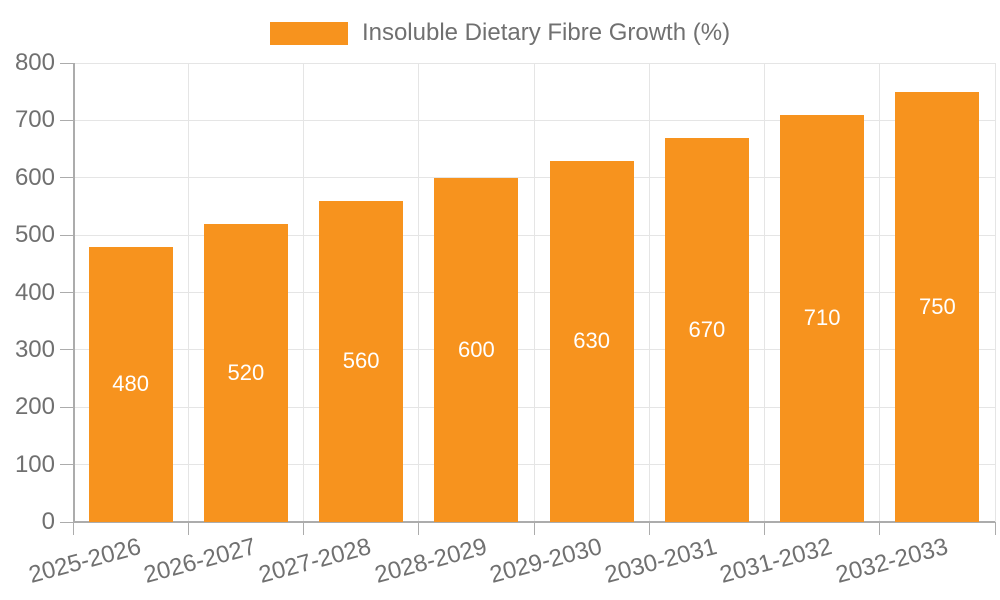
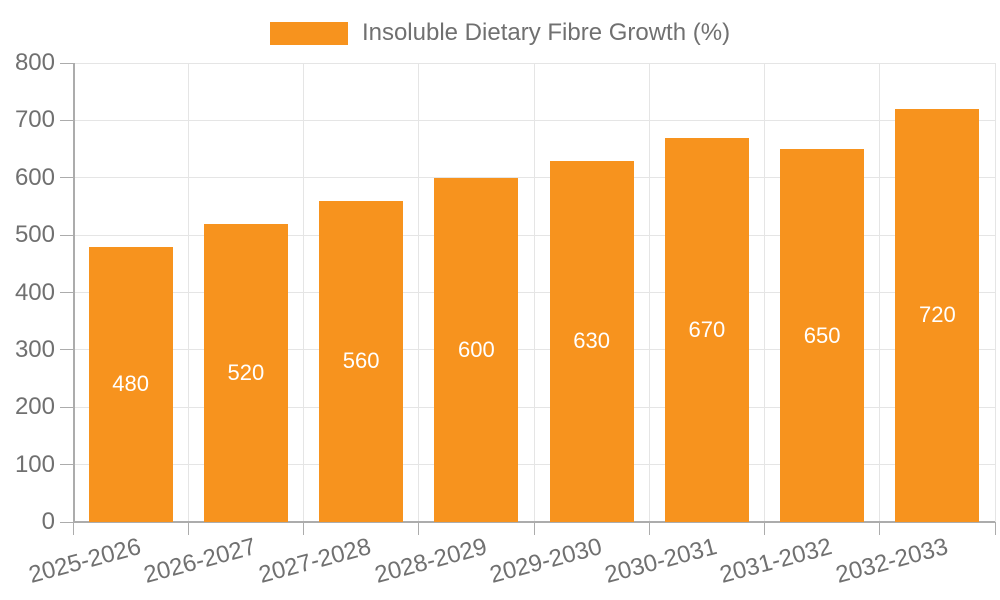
2031-2032: 710 -> 650
2032-2033: 750 -> 720
